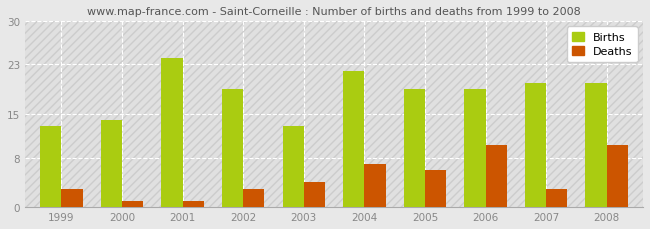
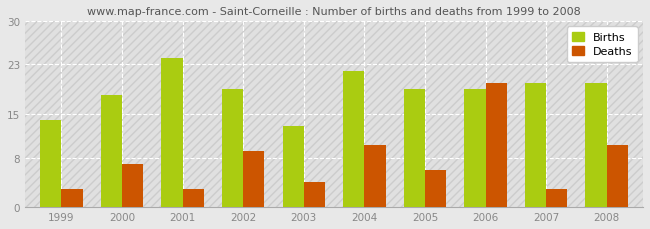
Births/1999: 13 -> 14
Births/2000: 14 -> 18
Deaths/2000: 1 -> 7
Deaths/2001: 1 -> 3
Deaths/2002: 3 -> 9
Deaths/2004: 7 -> 10
Deaths/2006: 10 -> 20
